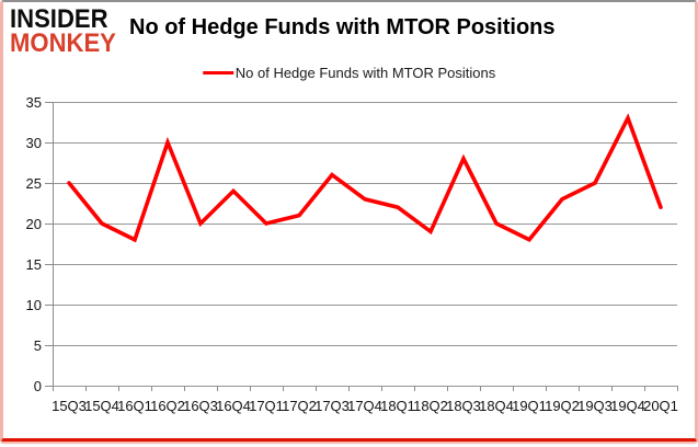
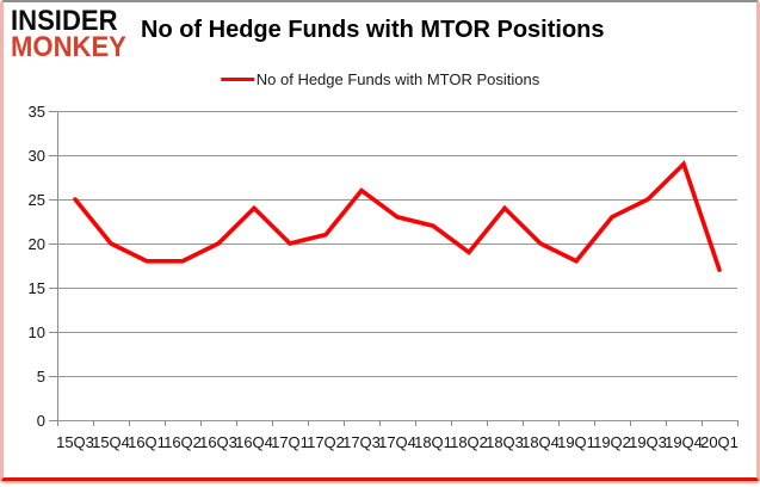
16Q2: 30 -> 18
18Q3: 28 -> 24
19Q4: 33 -> 29
20Q1: 22 -> 17
